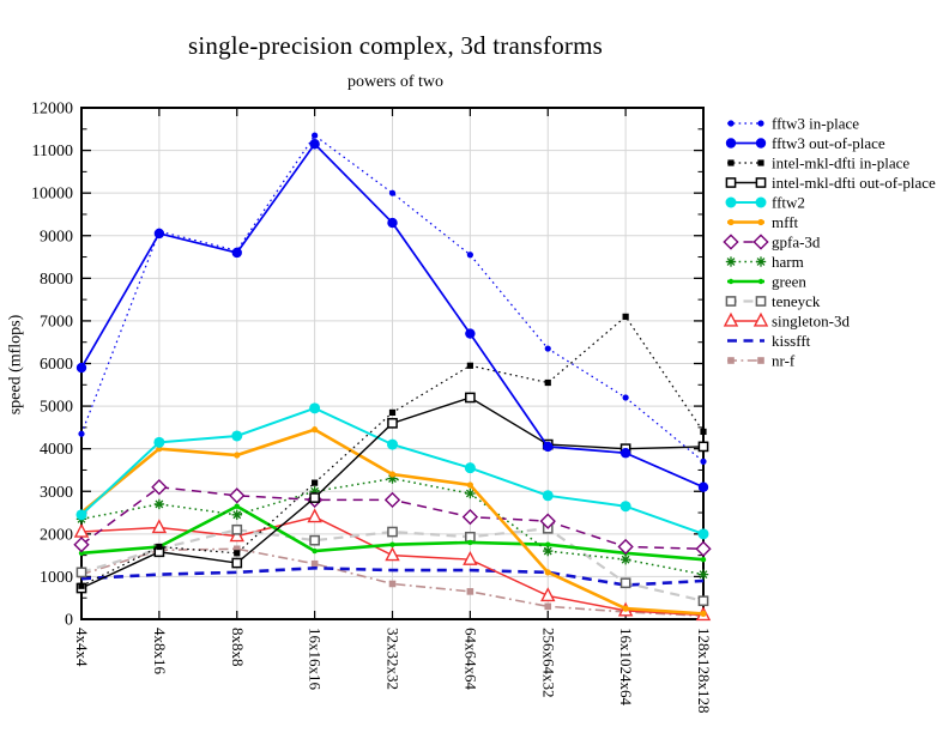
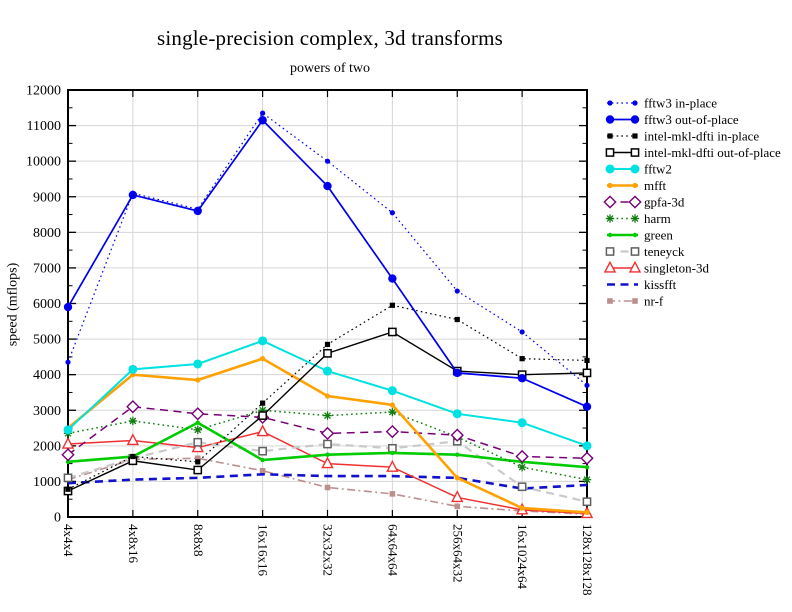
gpfa-3d/32x32x32: 2800 -> 2400
harm/32x32x32: 3300 -> 2800
harm/256x64x32: 1600 -> 2200
intel-mkl-dfti in-place/16x1024x64: 7100 -> 4400
